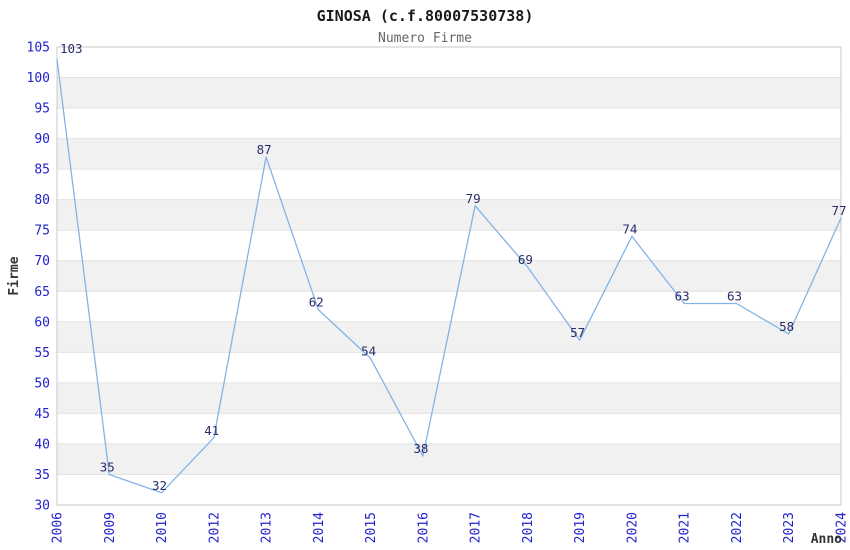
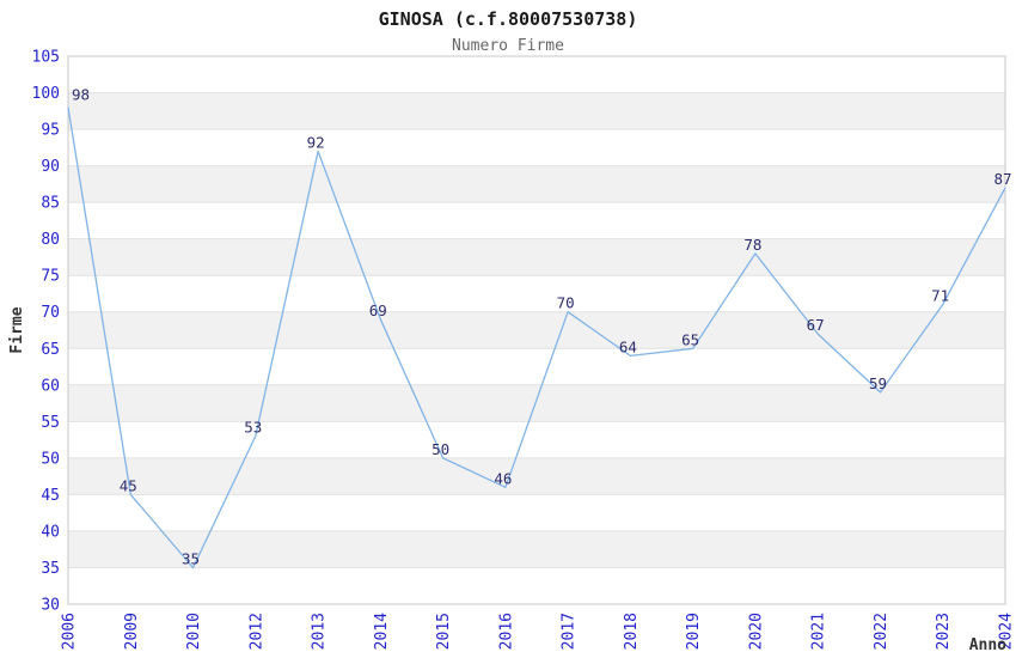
2006: 103 -> 98
2009: 35 -> 45
2010: 32 -> 35
2012: 41 -> 53
2013: 87 -> 92
2014: 62 -> 69
2015: 54 -> 50
2016: 38 -> 46
2017: 79 -> 70
2018: 69 -> 64
2019: 57 -> 65
2020: 74 -> 78
2021: 63 -> 67
2022: 63 -> 59
2023: 58 -> 71
2024: 77 -> 87
